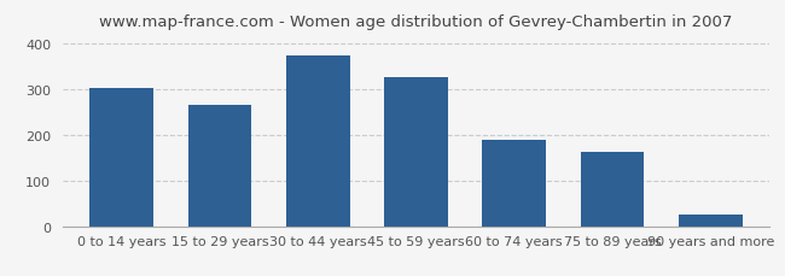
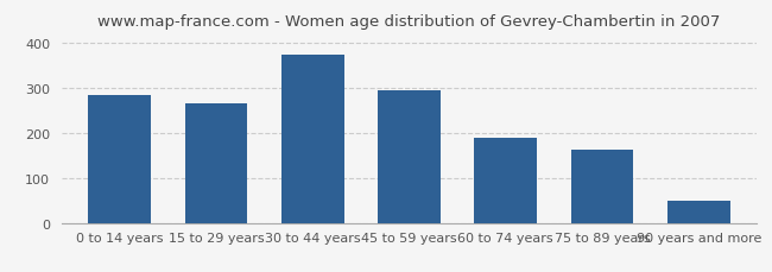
0 to 14 years: 304 -> 285
45 to 59 years: 328 -> 295
90 years and more: 25 -> 50
